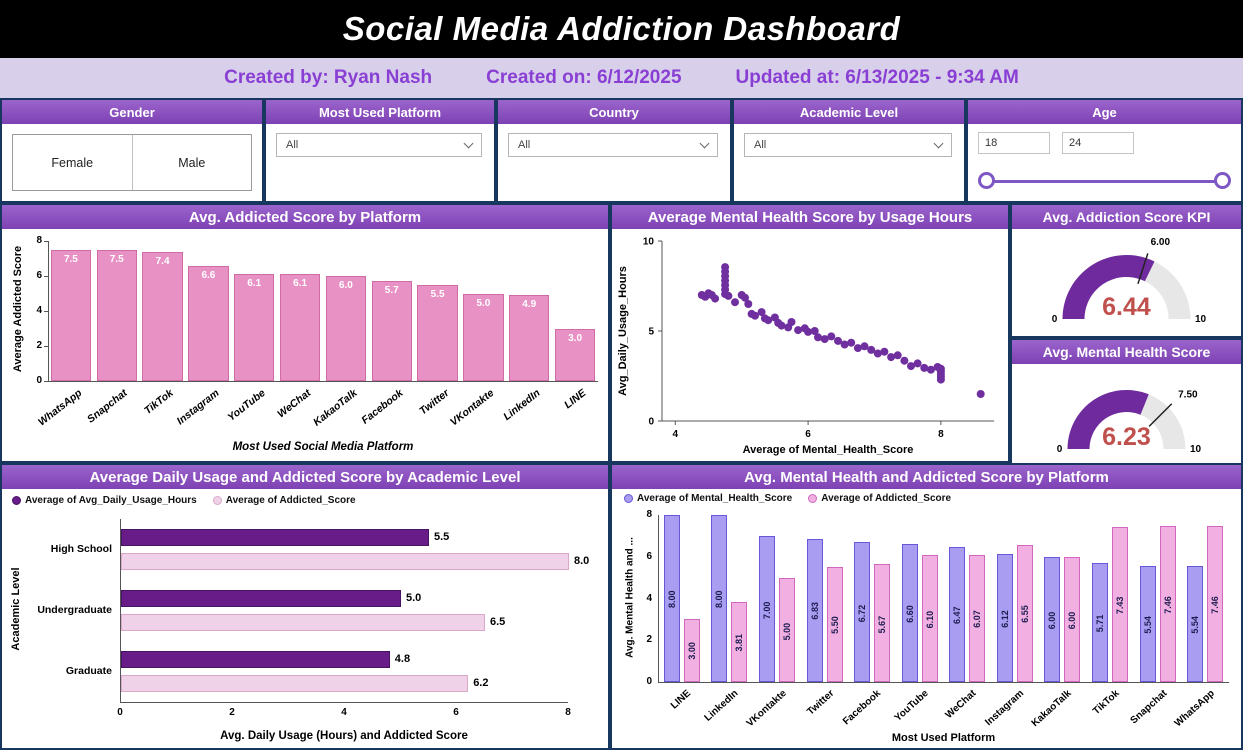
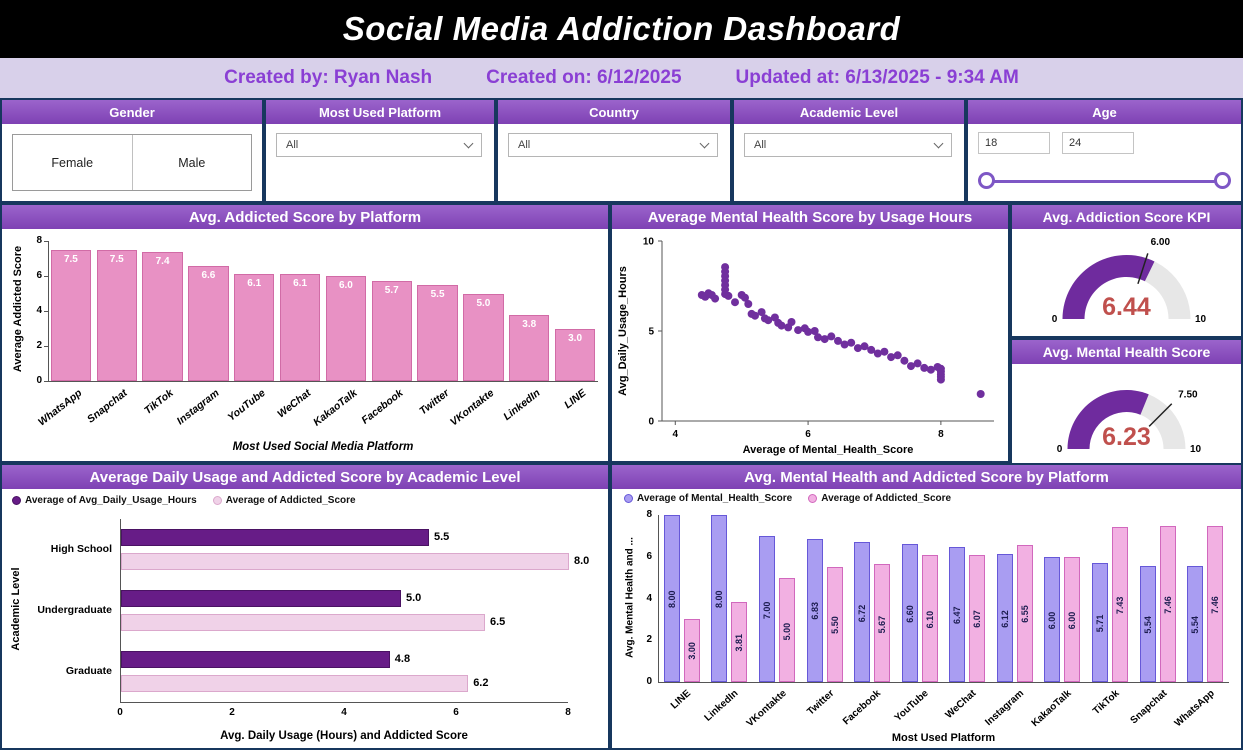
Avg. Addicted Score by Platform/LinkedIn: 4.9 -> 3.8
